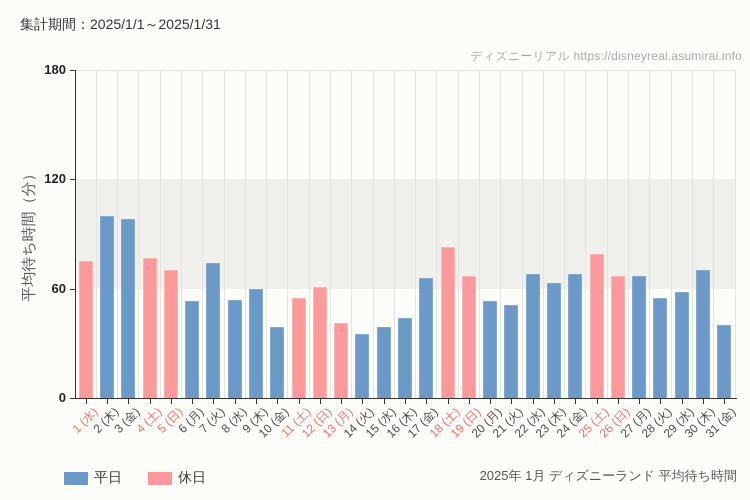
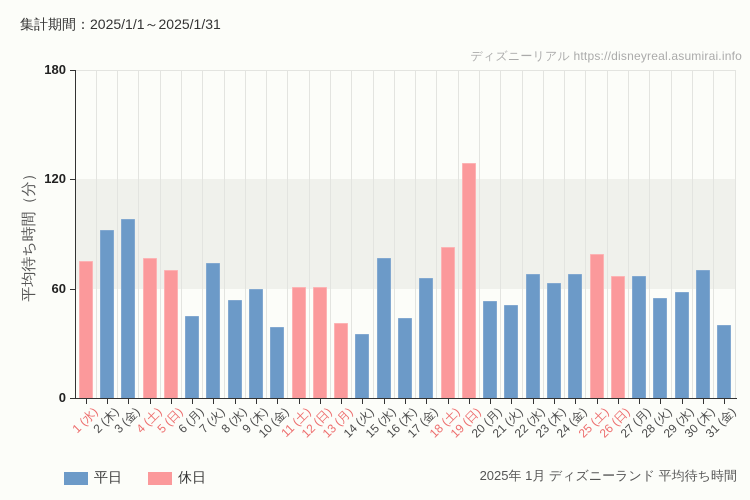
2 (木): 100 -> 92
6 (月): 53 -> 45
11 (土): 55 -> 61
15 (水): 39 -> 77
19 (日): 67 -> 129
